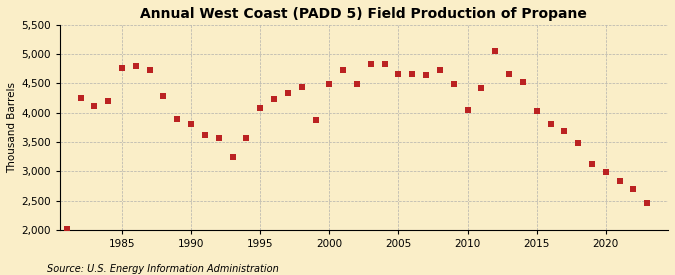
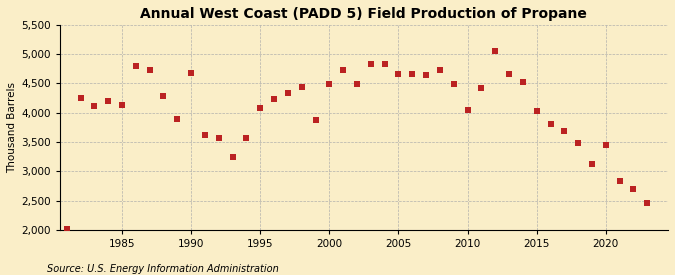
1985: 4,770 -> 4,140
1990: 3,810 -> 4,680
2020: 2,990 -> 3,440
